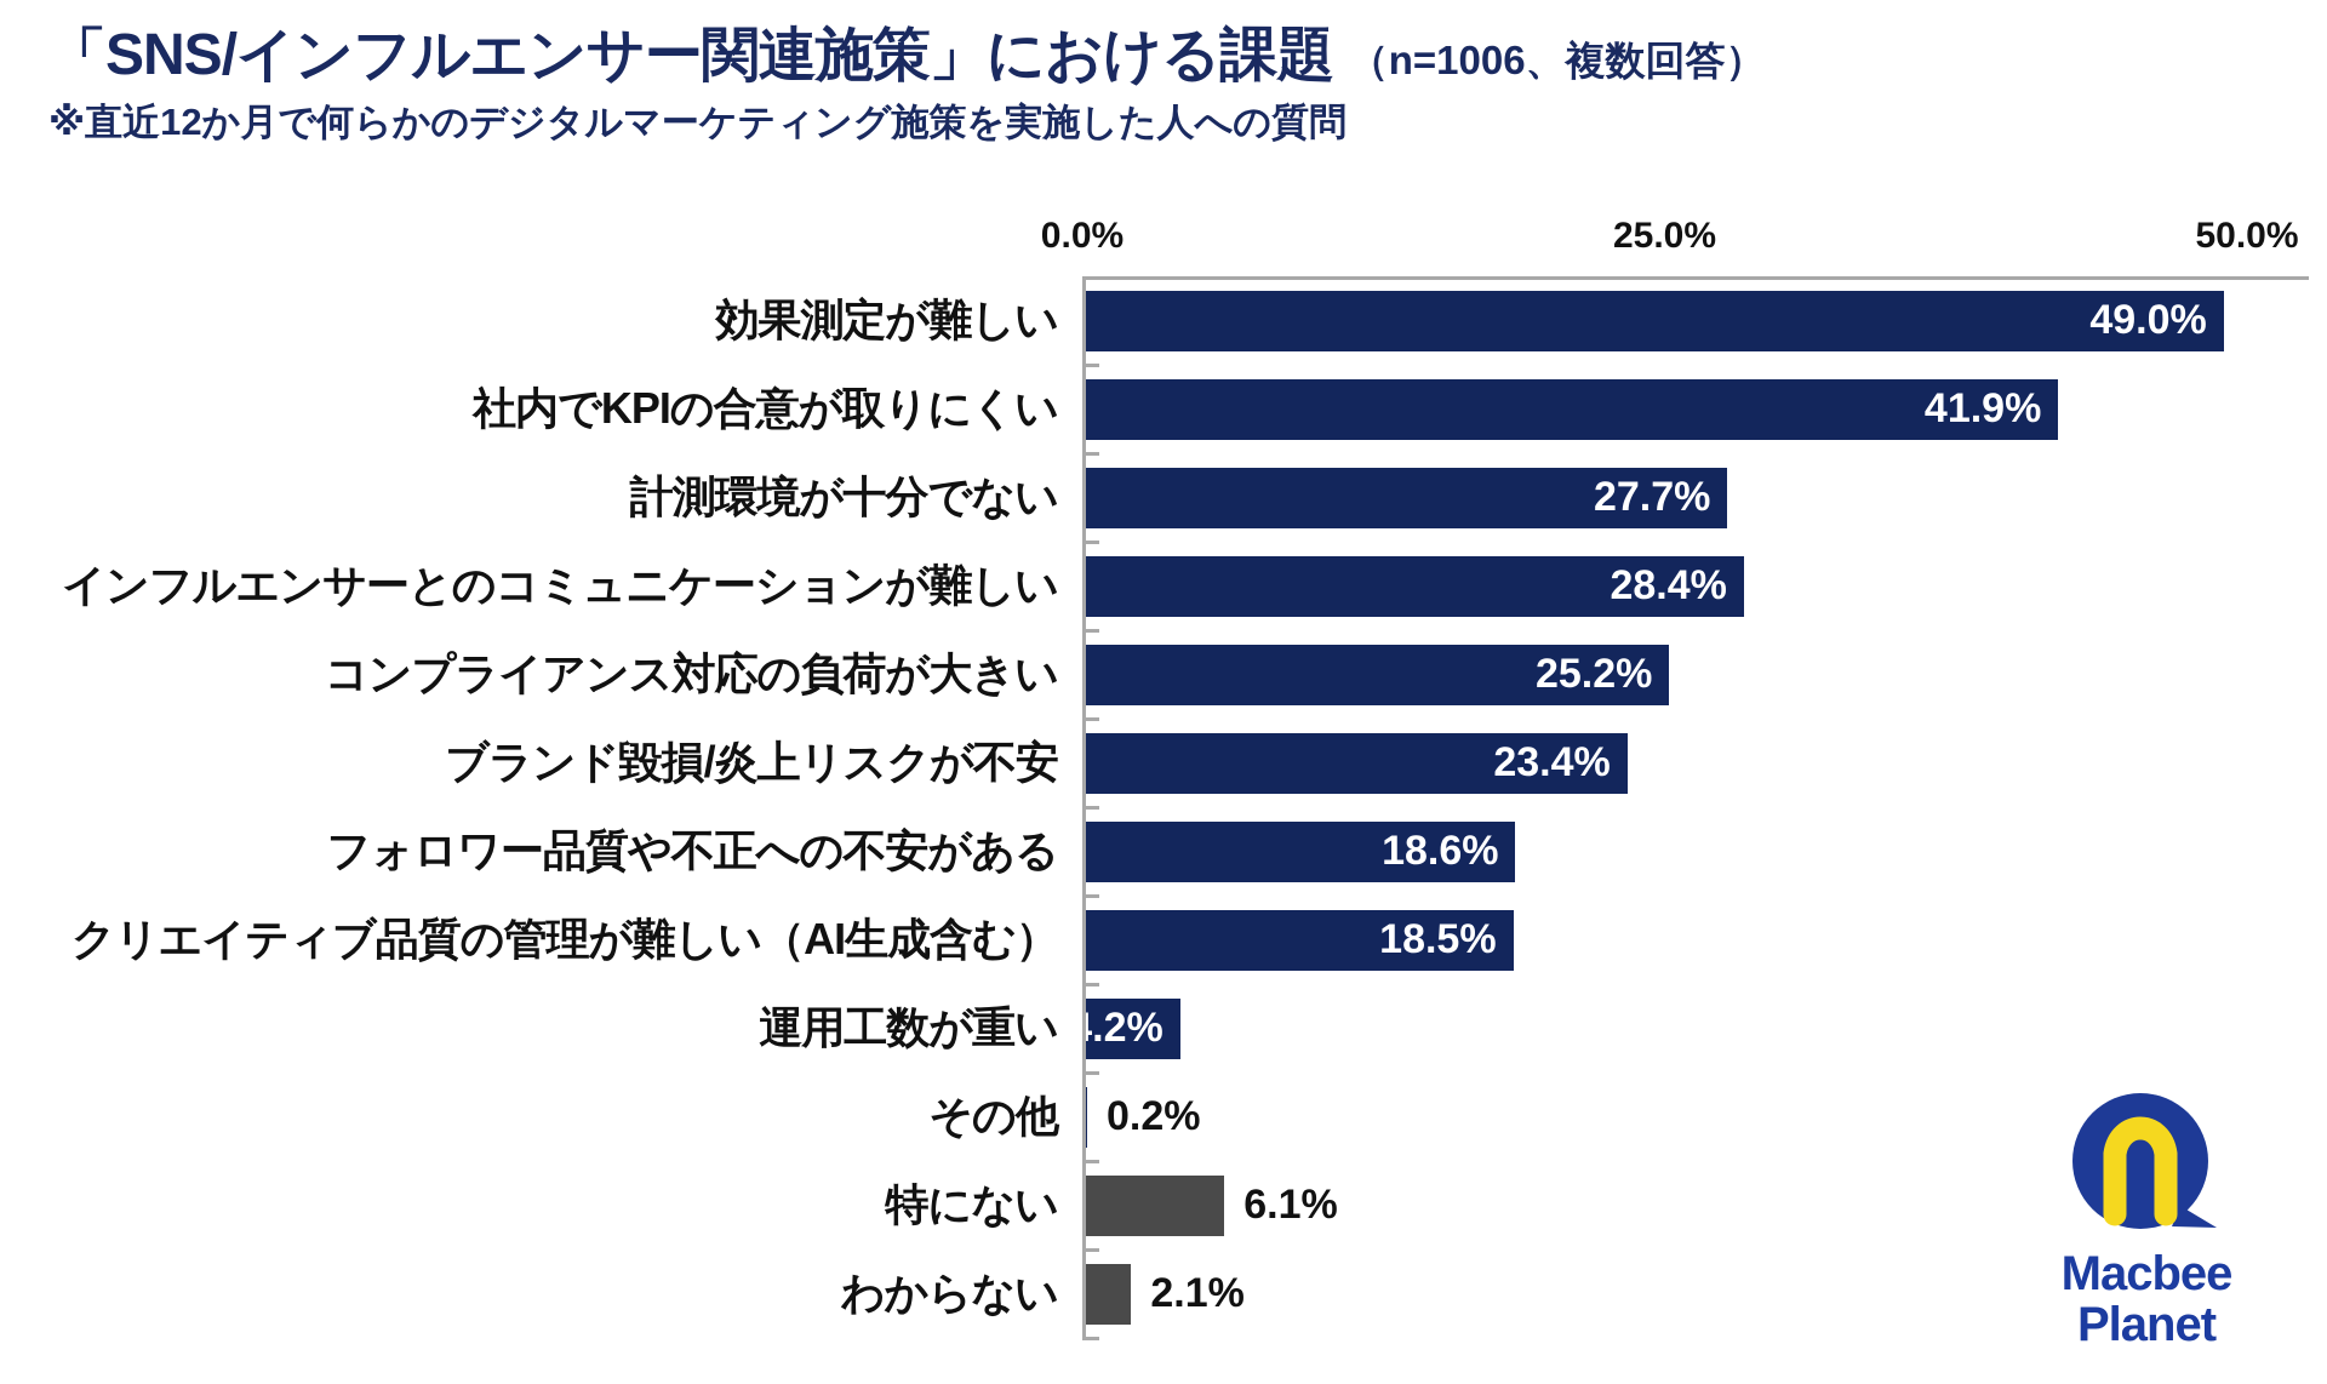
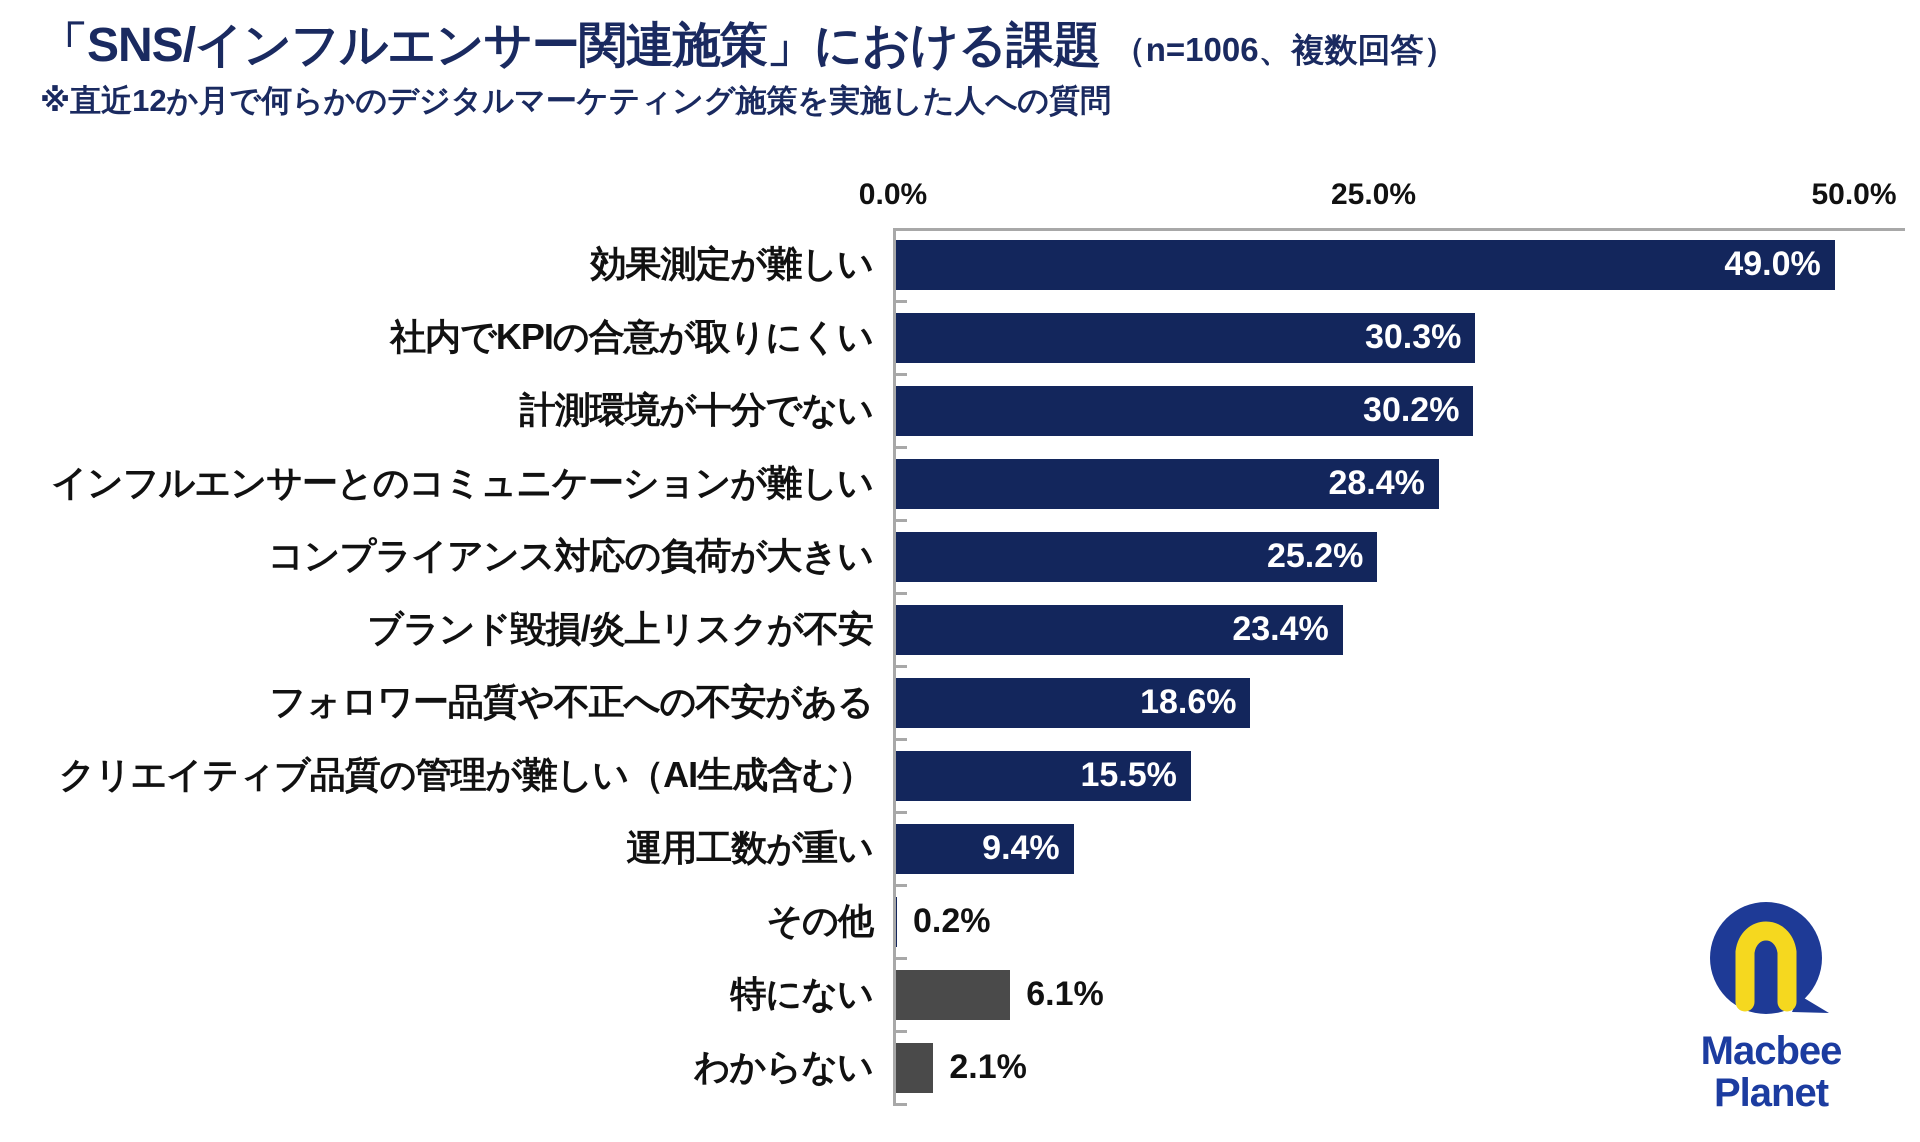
社内でKPIの合意が取りにくい: 41.9% -> 30.3%
計測環境が十分でない: 27.7% -> 30.2%
クリエイティブ品質の管理が難しい（AI生成含む）: 18.5% -> 15.5%
運用工数が重い: 4.2% -> 9.4%
